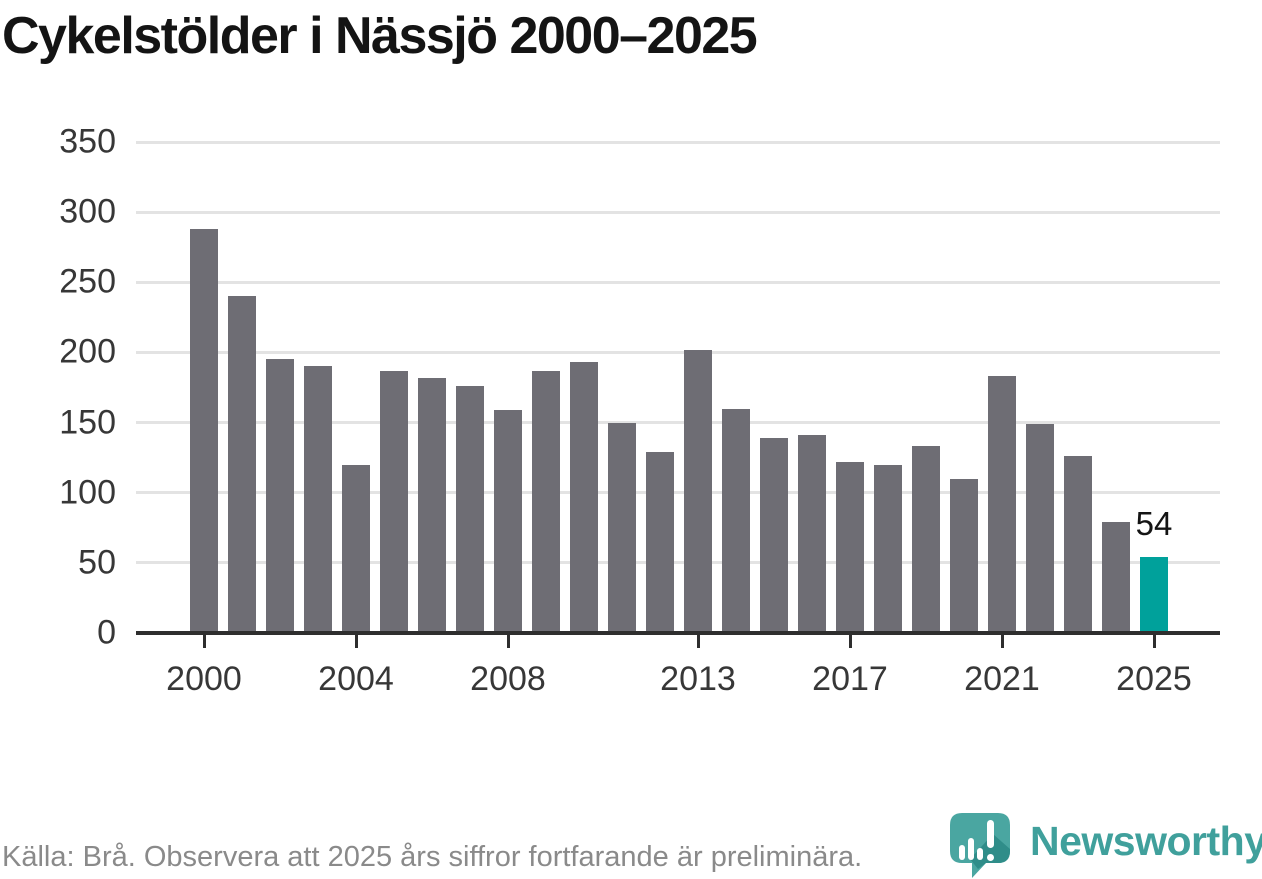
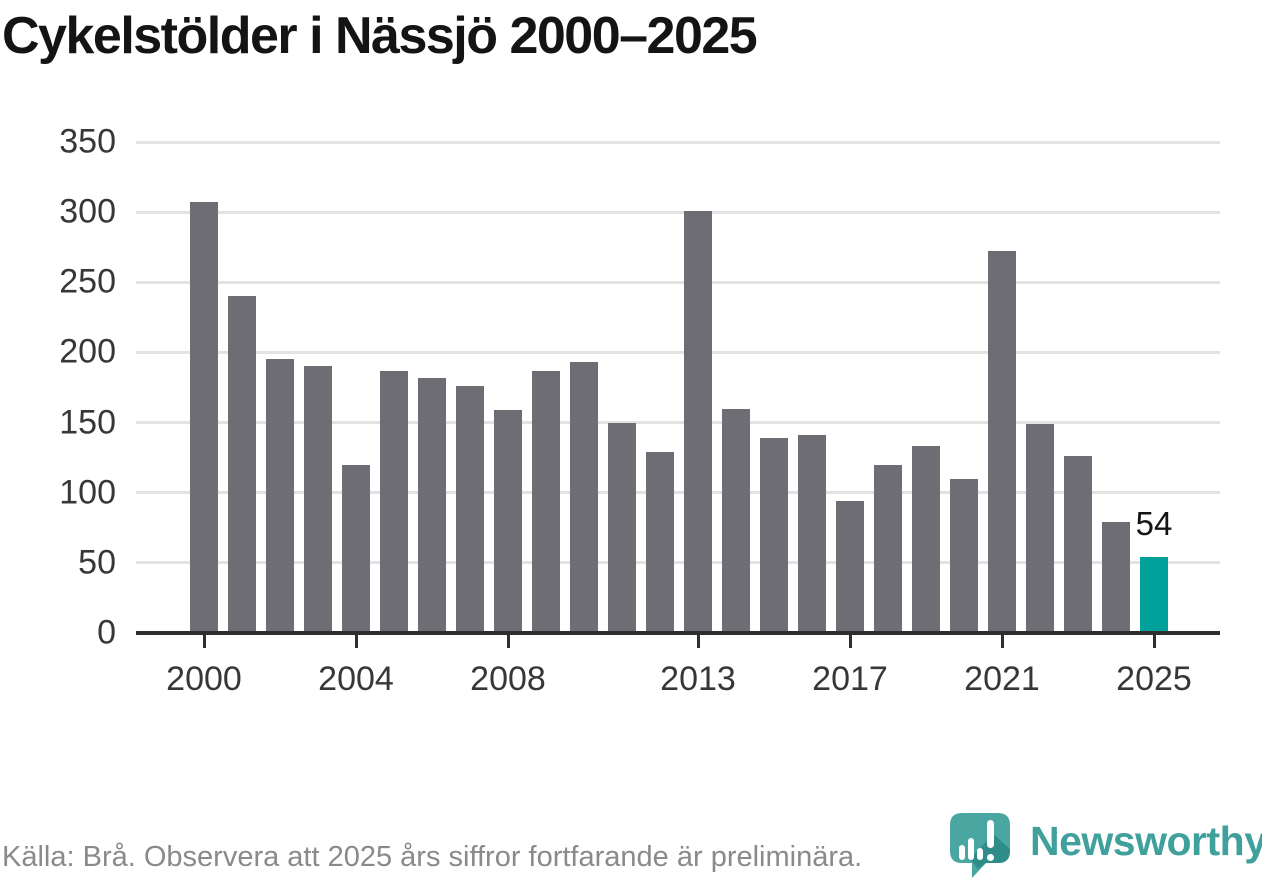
2000: 288 -> 307
2013: 202 -> 301
2017: 122 -> 94
2021: 183 -> 272
